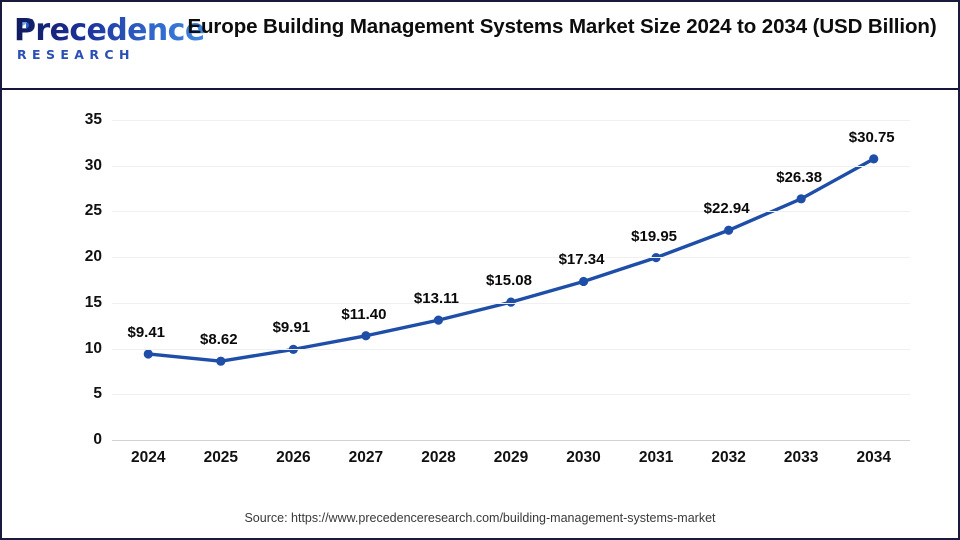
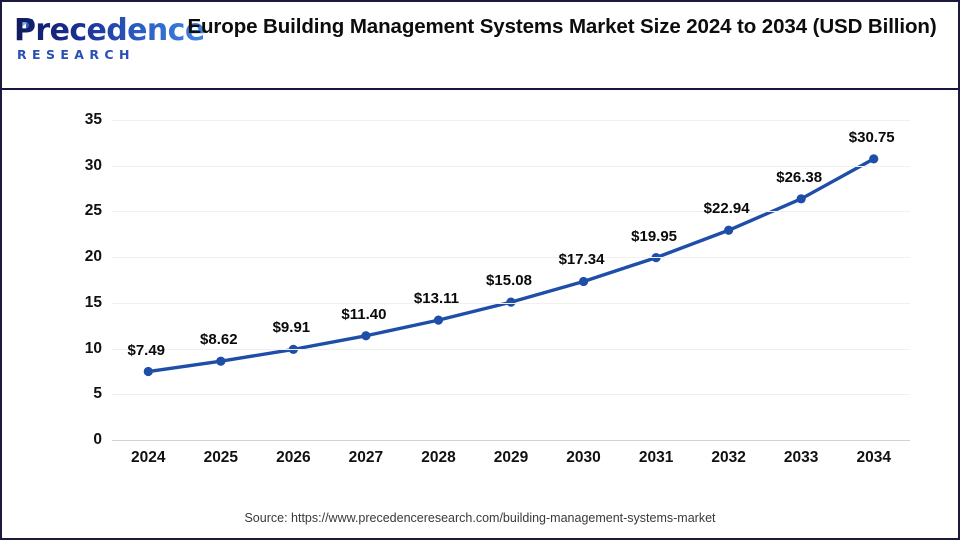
2024: $9.41 -> $7.49
